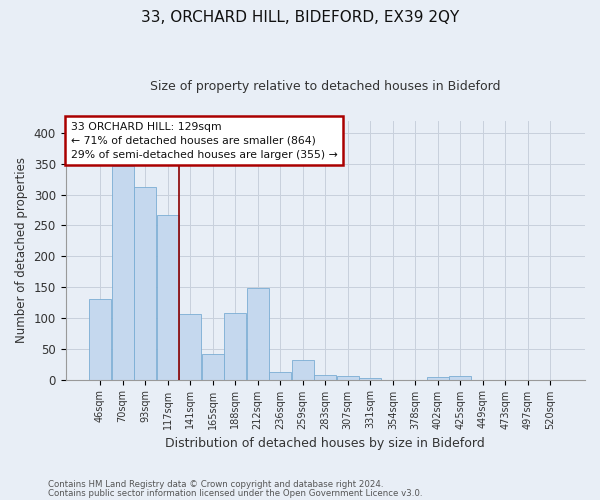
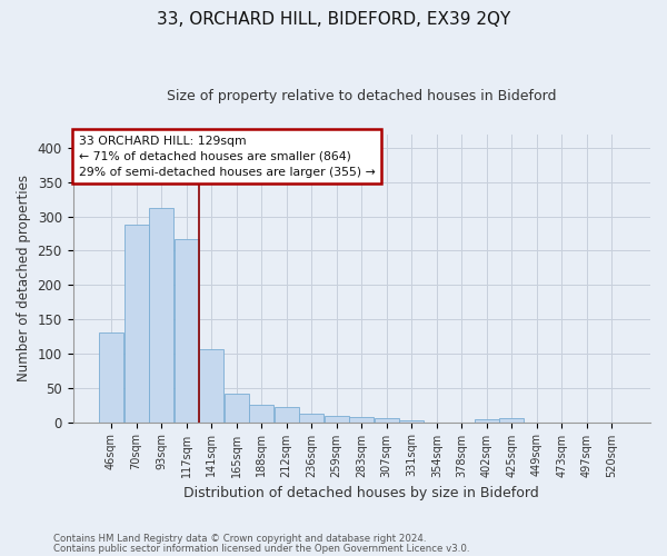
70sqm: 346 -> 288
188sqm: 108 -> 26
212sqm: 148 -> 22
259sqm: 32 -> 9
